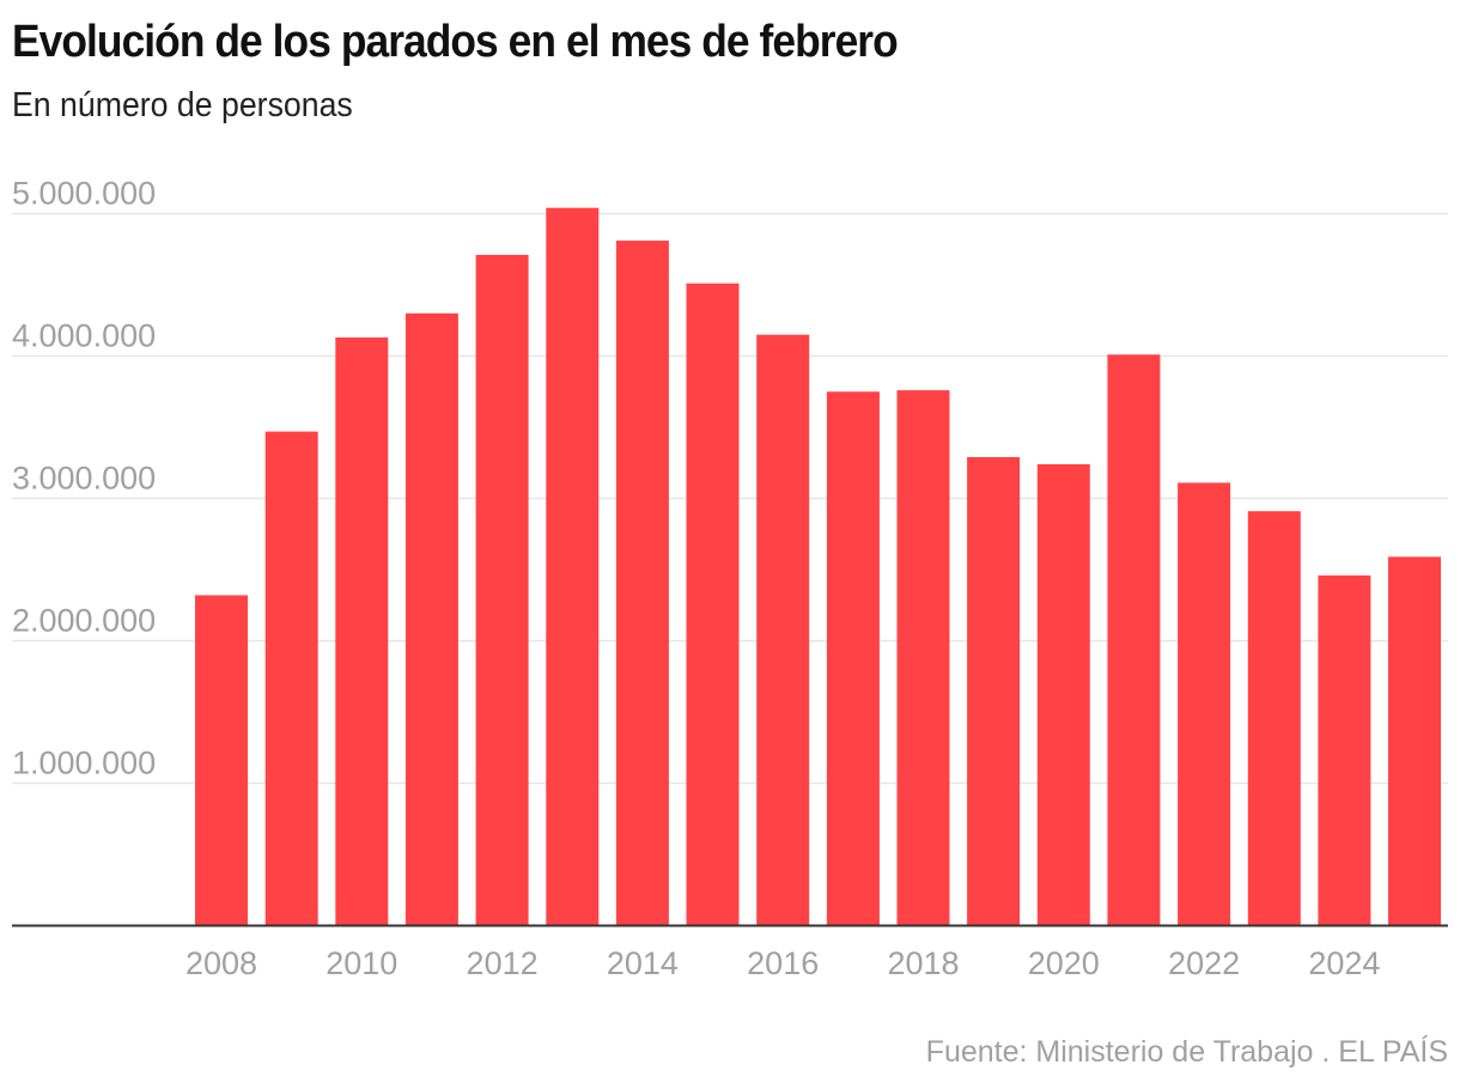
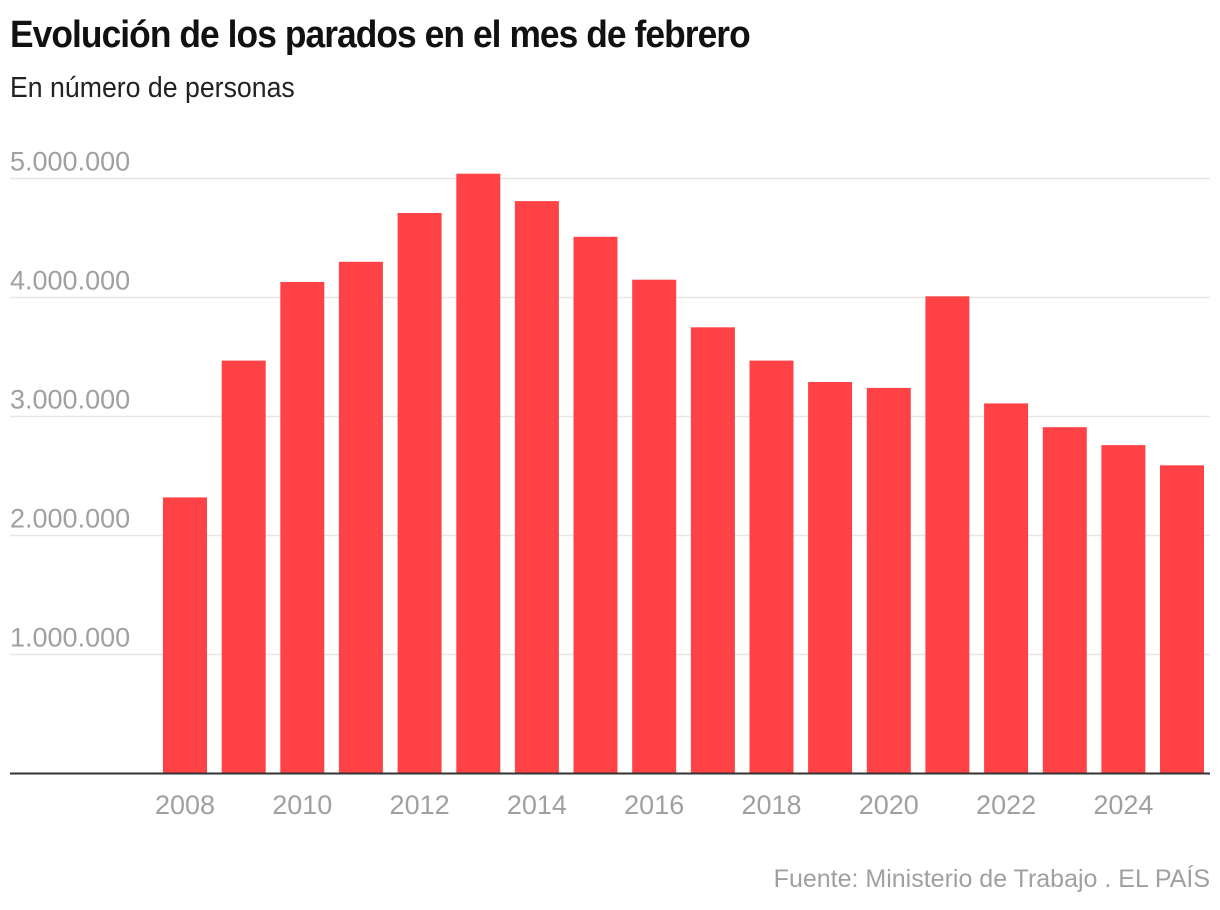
2018: 3760000 -> 3470000
2024: 2460000 -> 2760000
